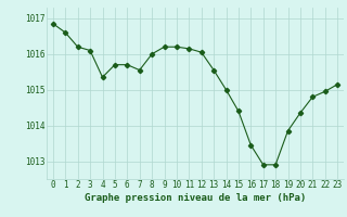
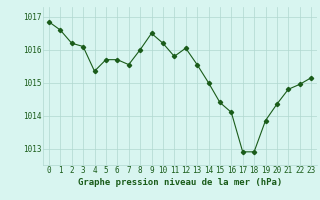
9: 1016.20 -> 1016.50
11: 1016.15 -> 1015.80
16: 1013.45 -> 1014.10
